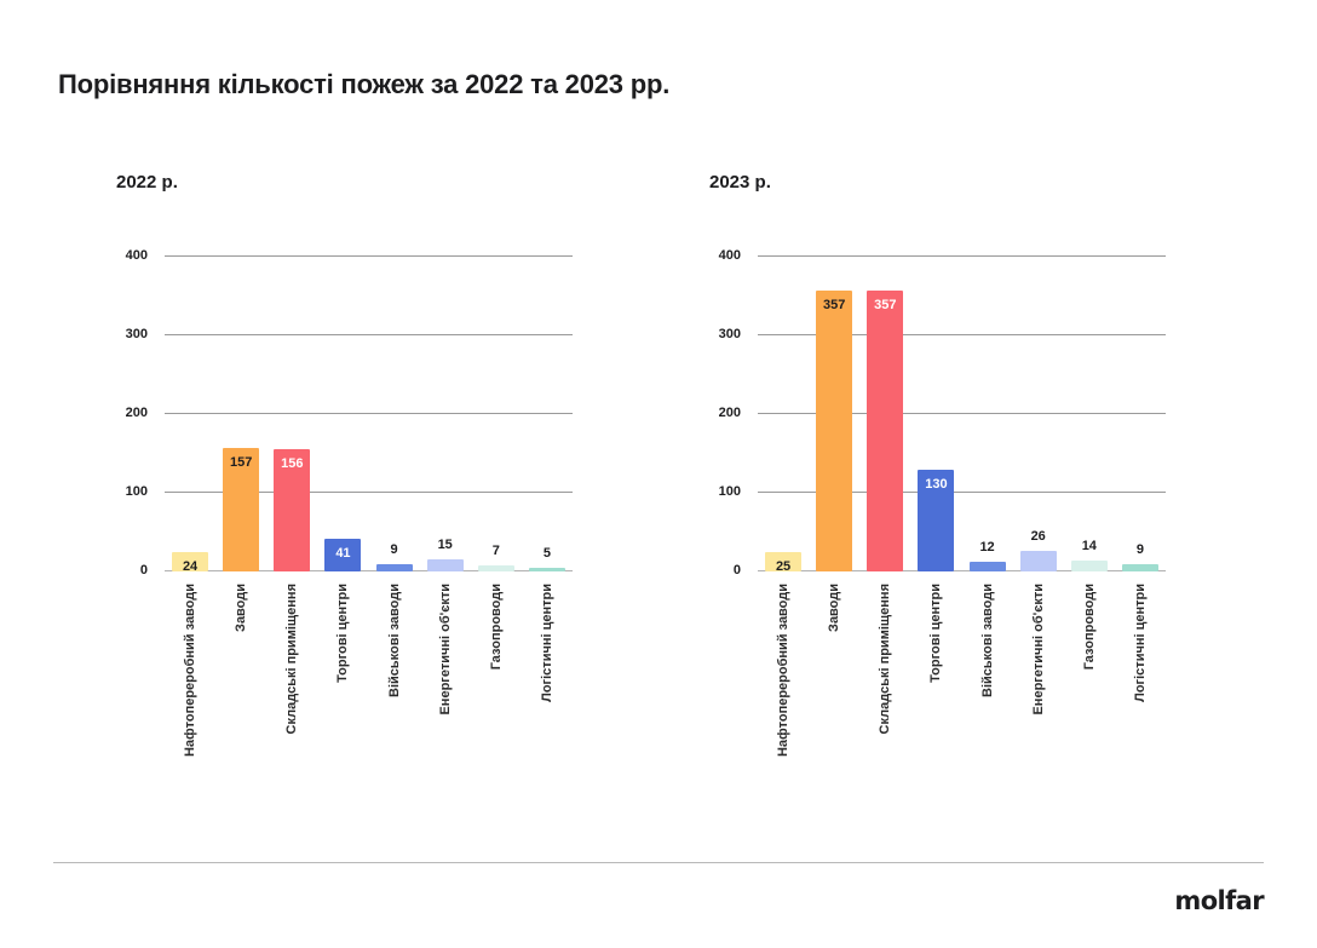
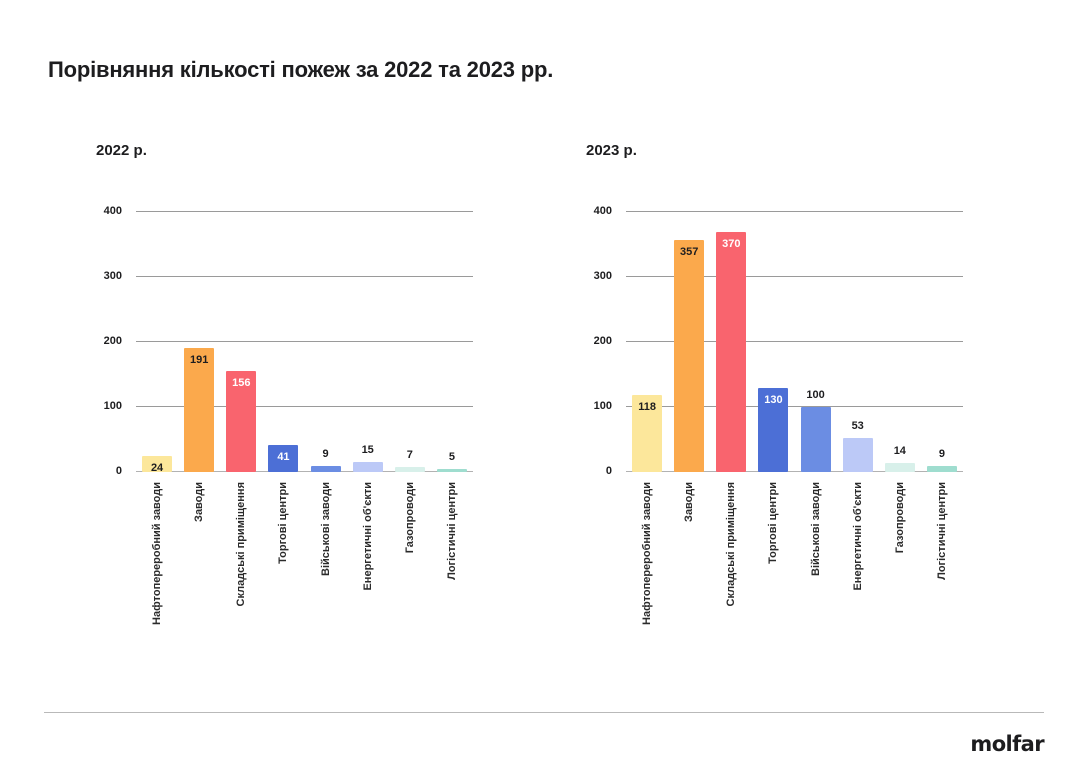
2022 р./Заводи: 157 -> 191
2023 р./Нафтопереробний заводи: 25 -> 118
2023 р./Складські приміщення: 357 -> 370
2023 р./Військові заводи: 12 -> 100
2023 р./Енергетичні об'єкти: 26 -> 53
